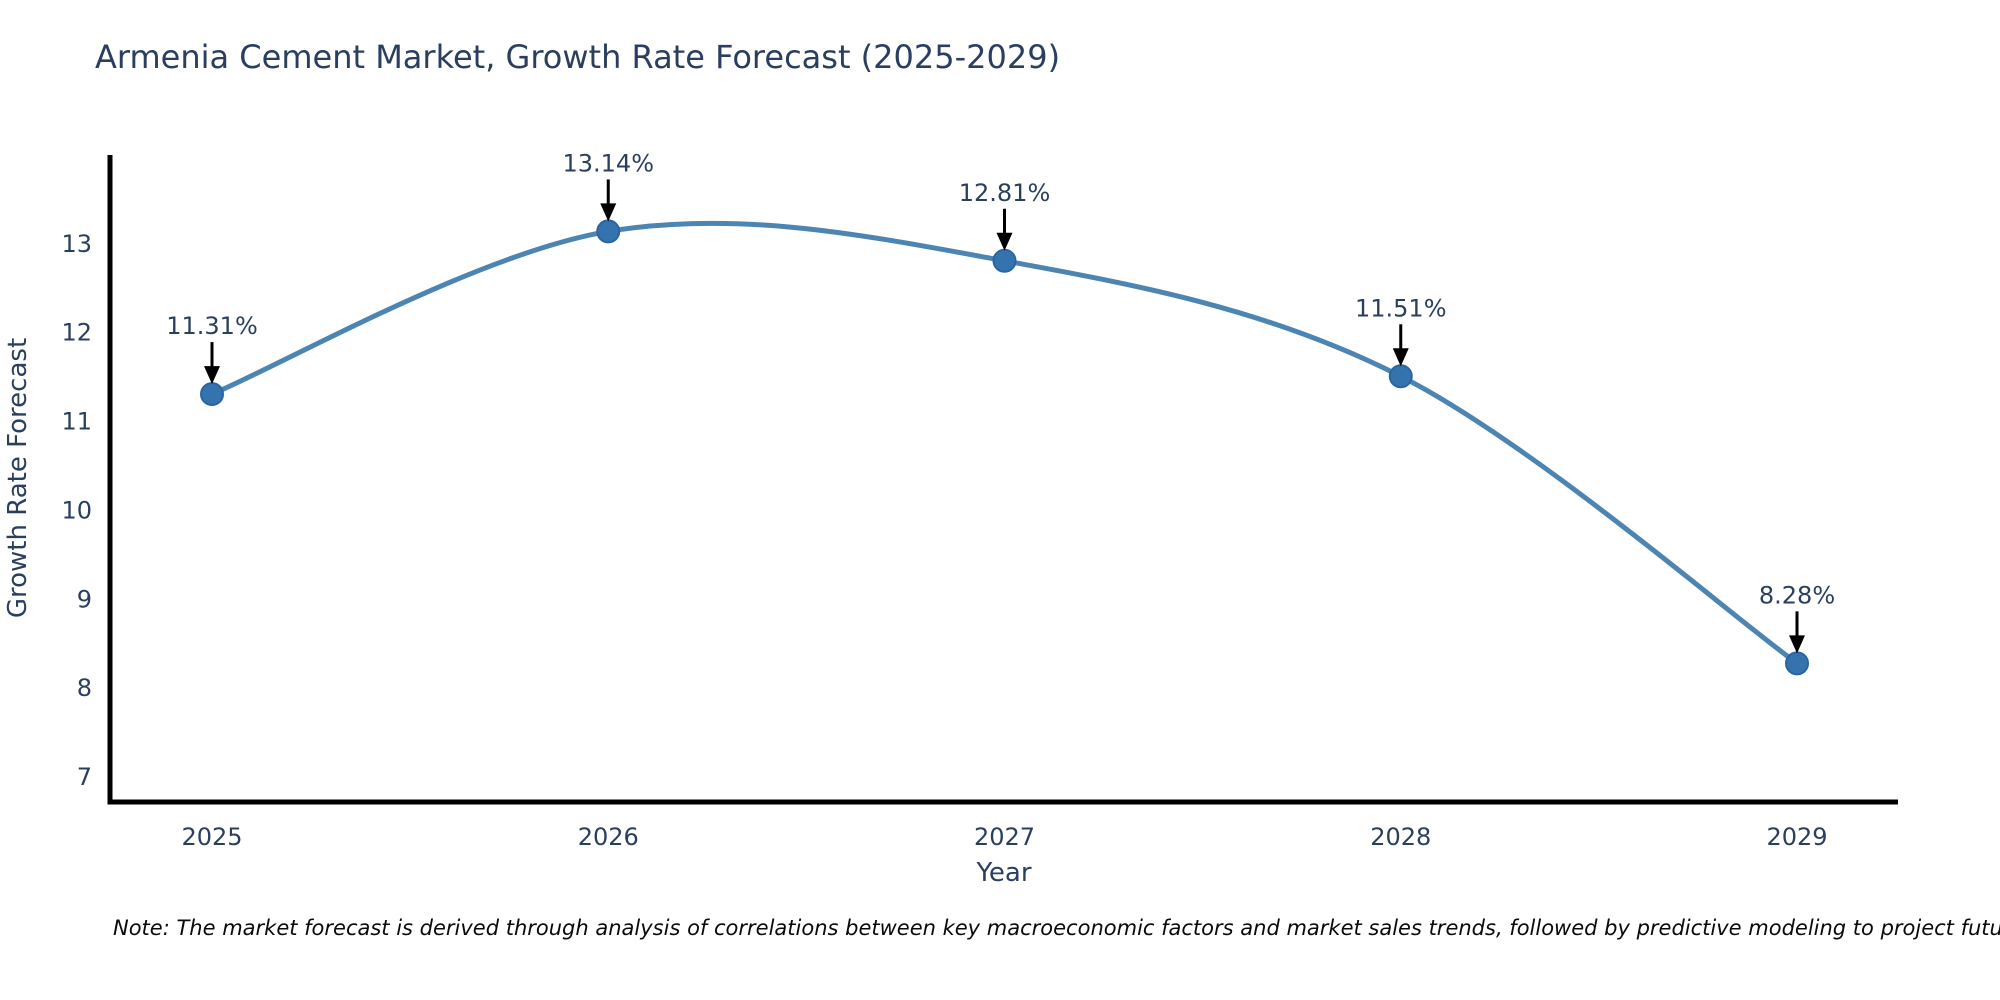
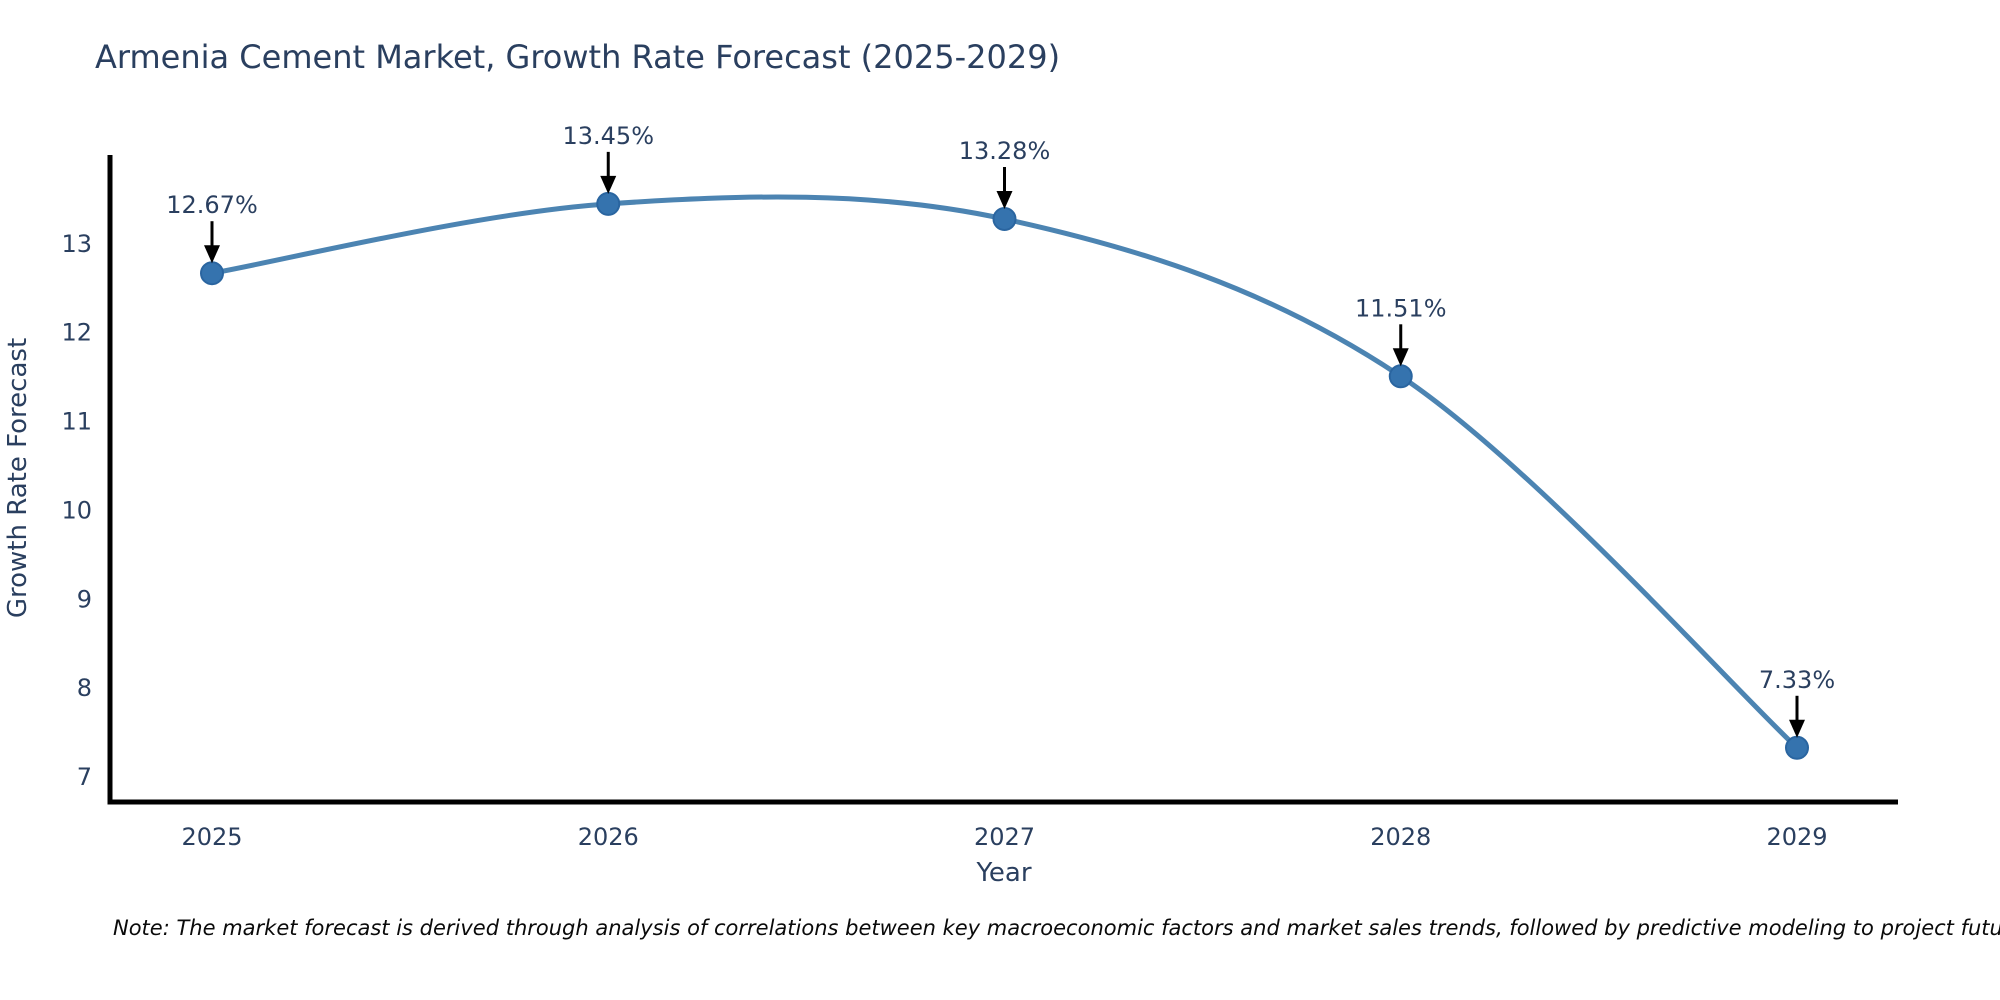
2025: 11.31% -> 12.67%
2026: 13.14% -> 13.45%
2027: 12.81% -> 13.28%
2029: 8.28% -> 7.33%
